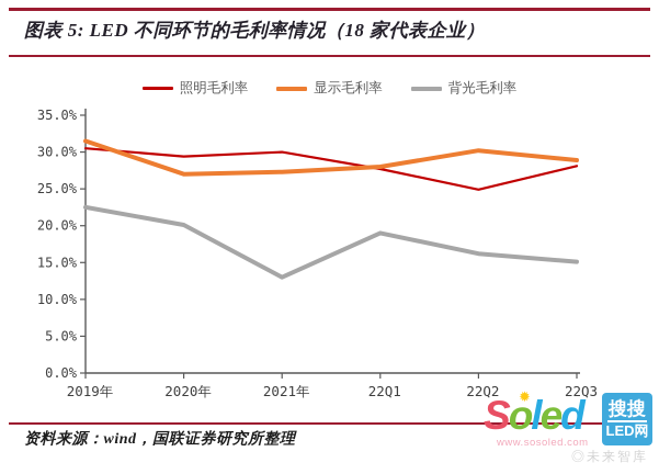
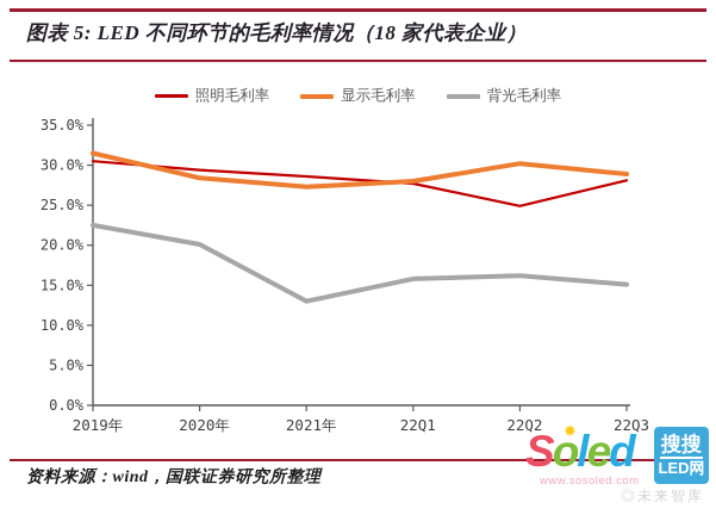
显示毛利率/2020年: 27% -> 28%
照明毛利率/2021年: 30% -> 29%
背光毛利率/22Q1: 19% -> 16%
